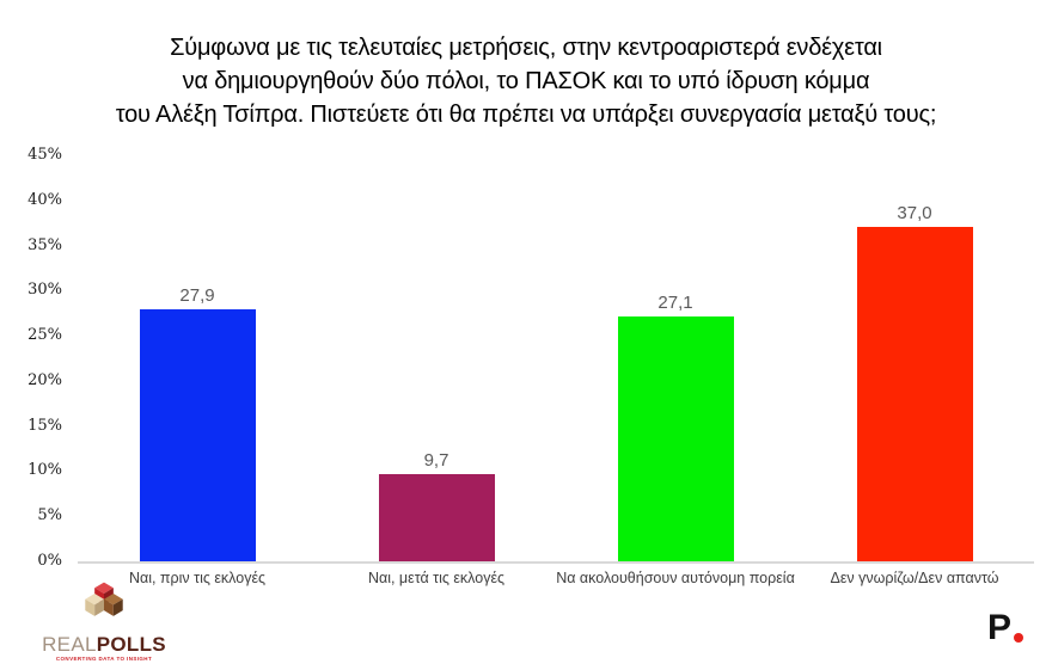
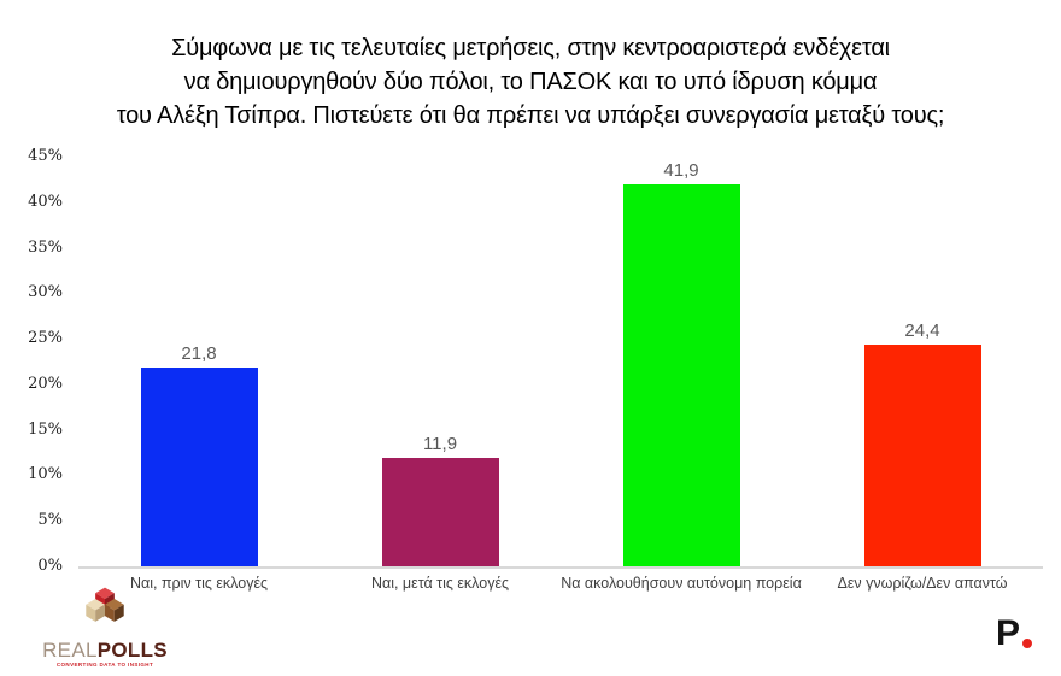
Ναι, πριν τις εκλογές: 27,9 -> 21,8
Ναι, μετά τις εκλογές: 9,7 -> 11,9
Να ακολουθήσουν αυτόνομη πορεία: 27,1 -> 41,9
Δεν γνωρίζω/Δεν απαντώ: 37,0 -> 24,4
